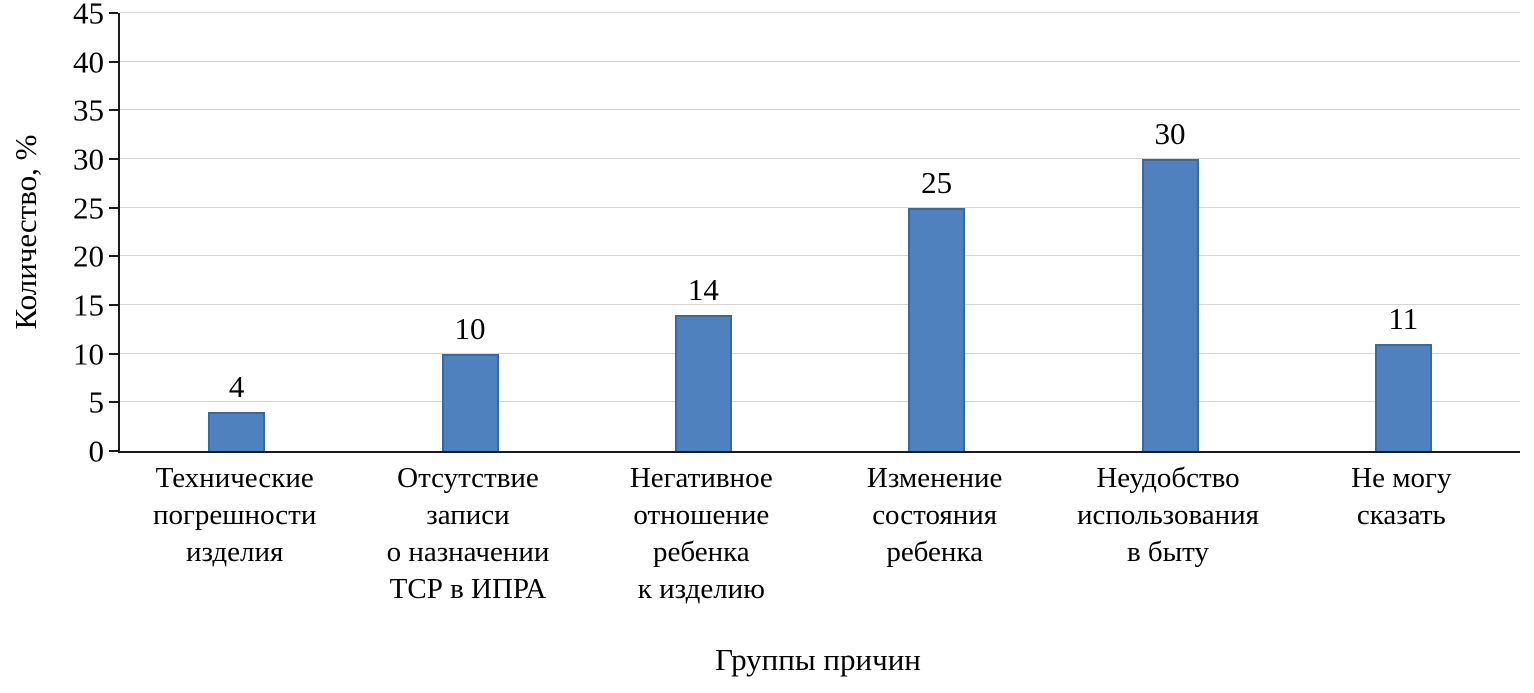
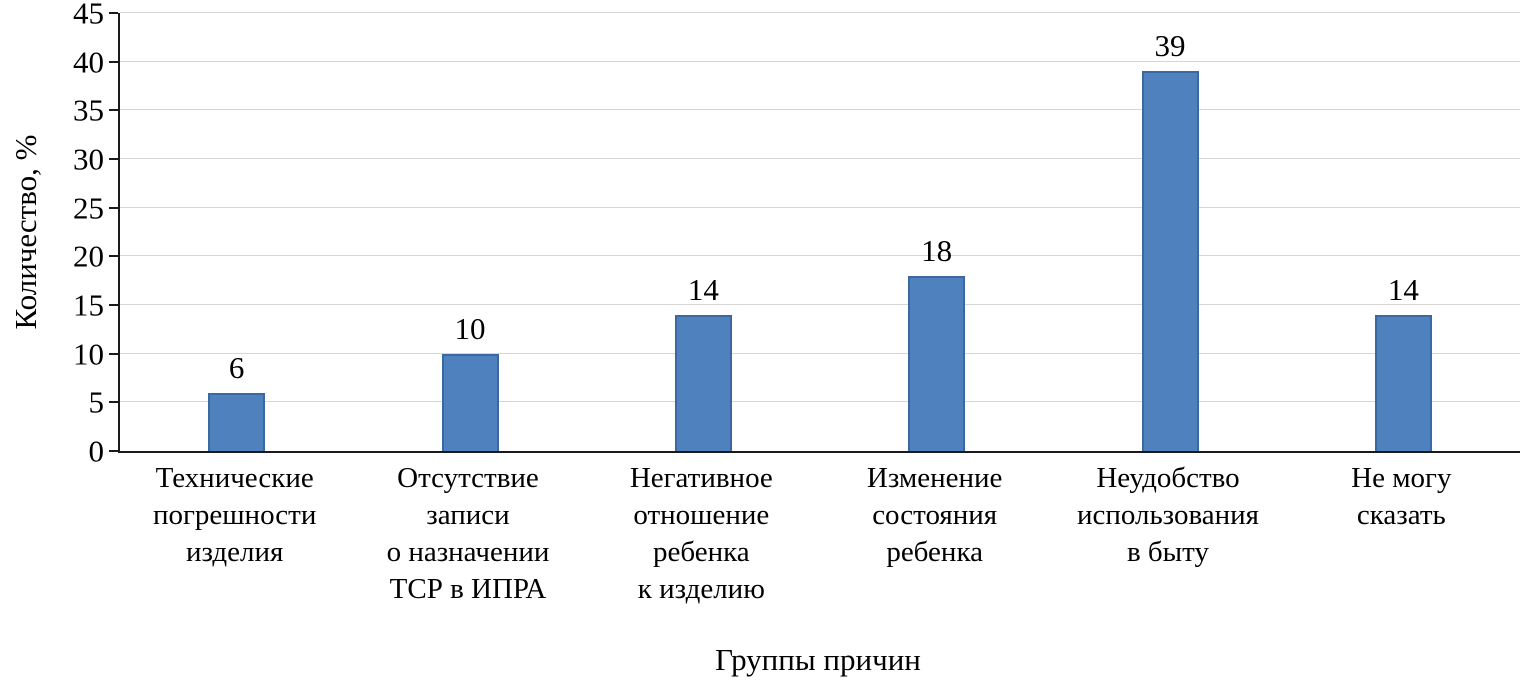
Технические погрешности изделия: 4 -> 6
Изменение состояния ребенка: 25 -> 18
Неудобство использования в быту: 30 -> 39
Не могу сказать: 11 -> 14
